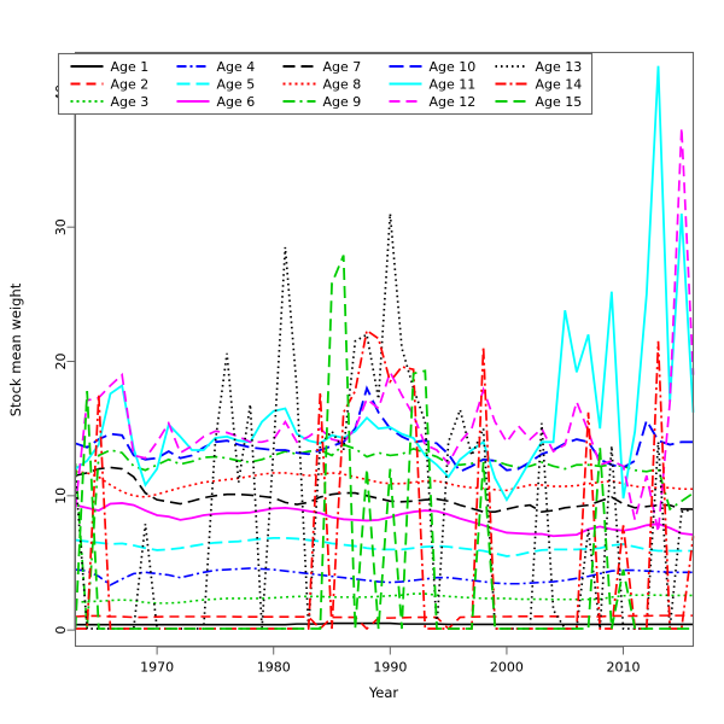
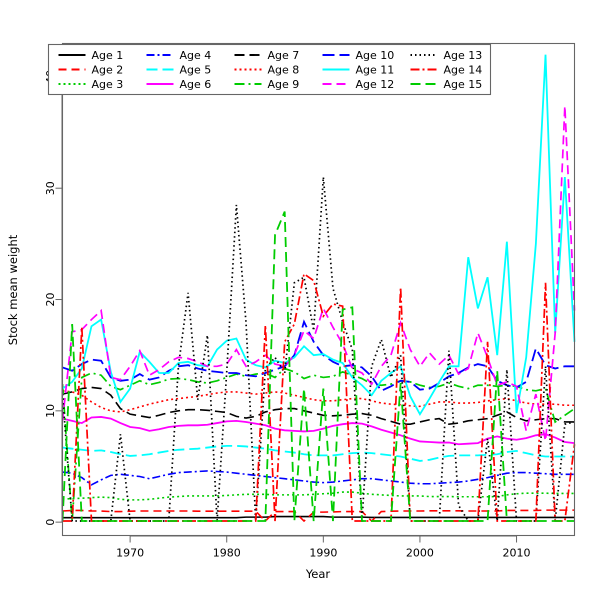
Age 14/2010: 7.8 -> 0.1
Age 15/2010: 4.5 -> 0.1
